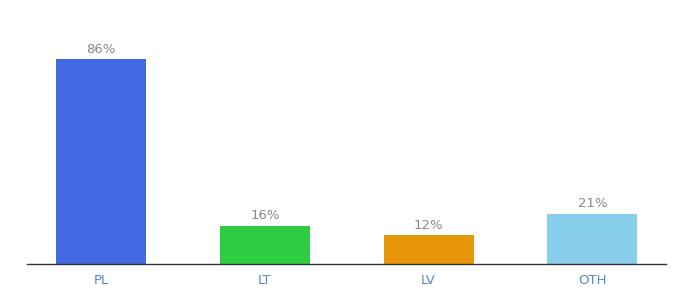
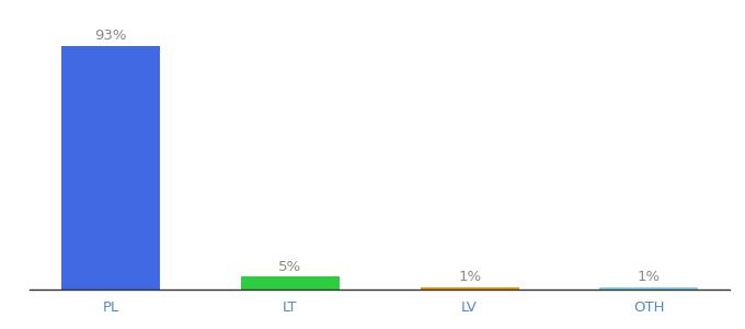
PL: 86% -> 93%
LT: 16% -> 5%
LV: 12% -> 1%
OTH: 21% -> 1%
